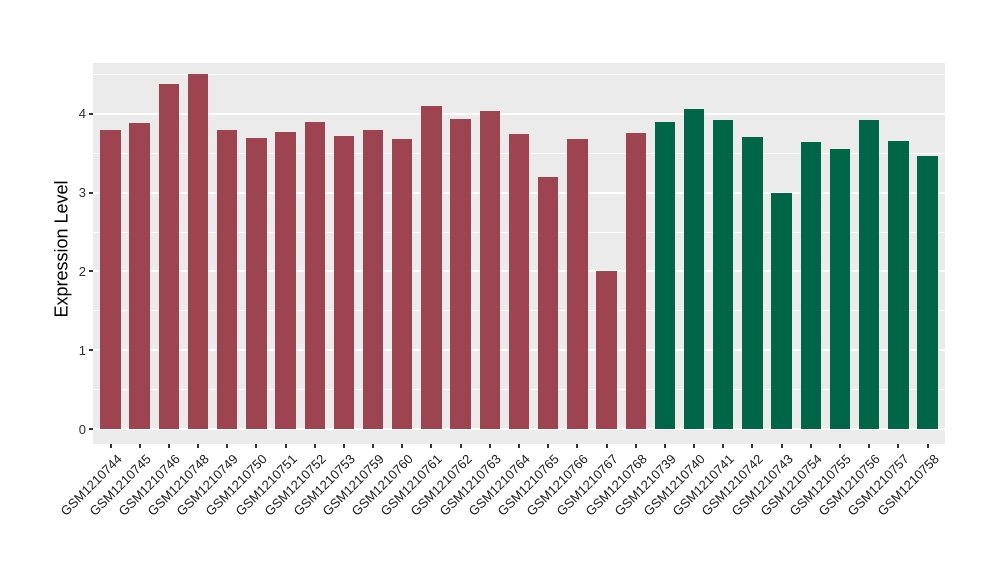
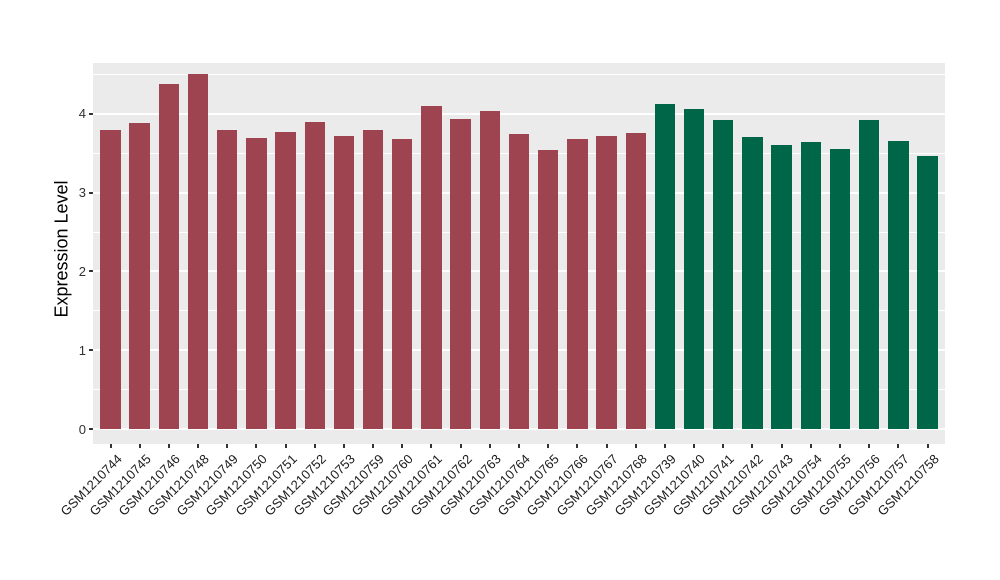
GSM1210765: 3.2 -> 3.5
GSM1210767: 2.0 -> 3.7
GSM1210739: 3.9 -> 4.1
GSM1210743: 3.0 -> 3.6
